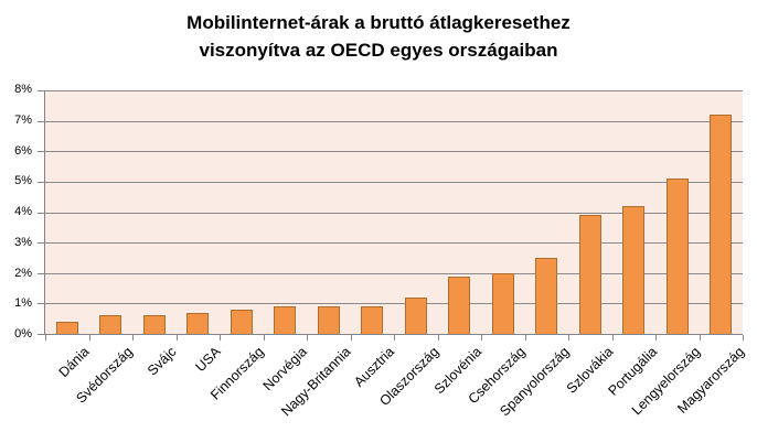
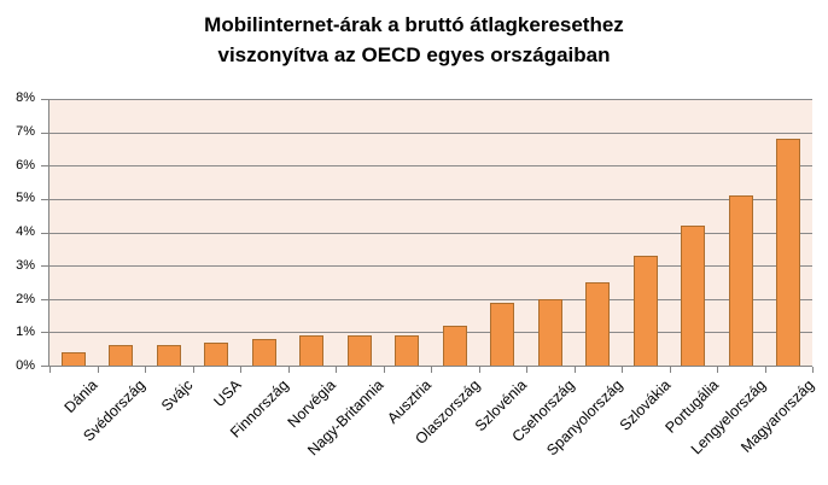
Szlovákia: 3.9% -> 3.3%
Magyarország: 7.2% -> 6.8%
